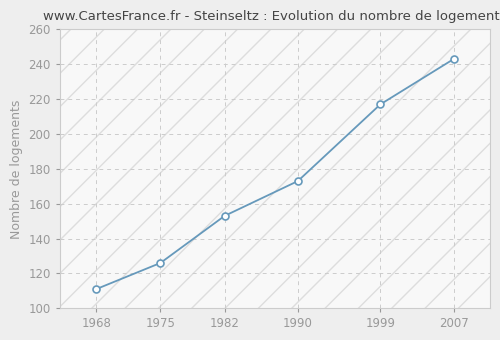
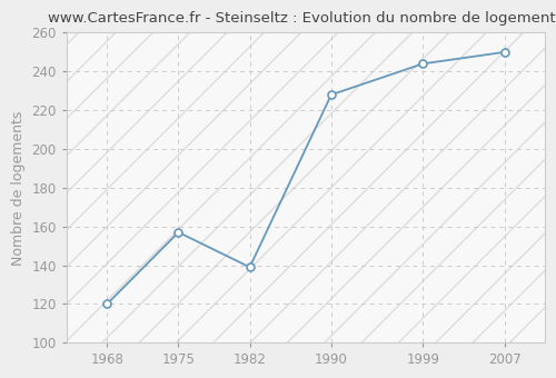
1968: 111 -> 120
1975: 126 -> 157
1982: 153 -> 139
1990: 173 -> 228
1999: 217 -> 244
2007: 243 -> 250
